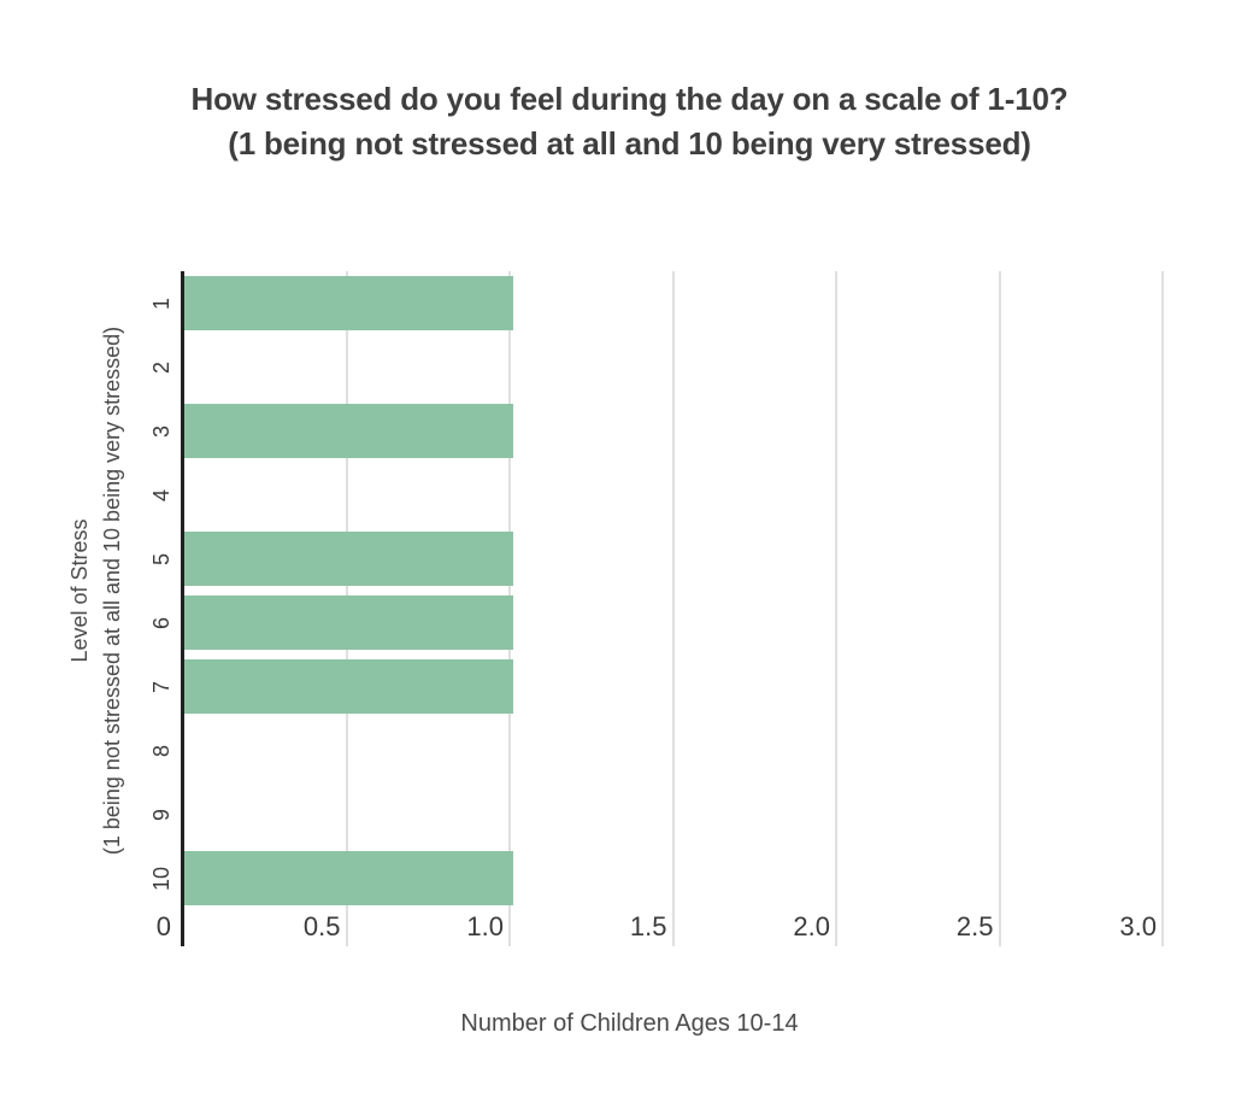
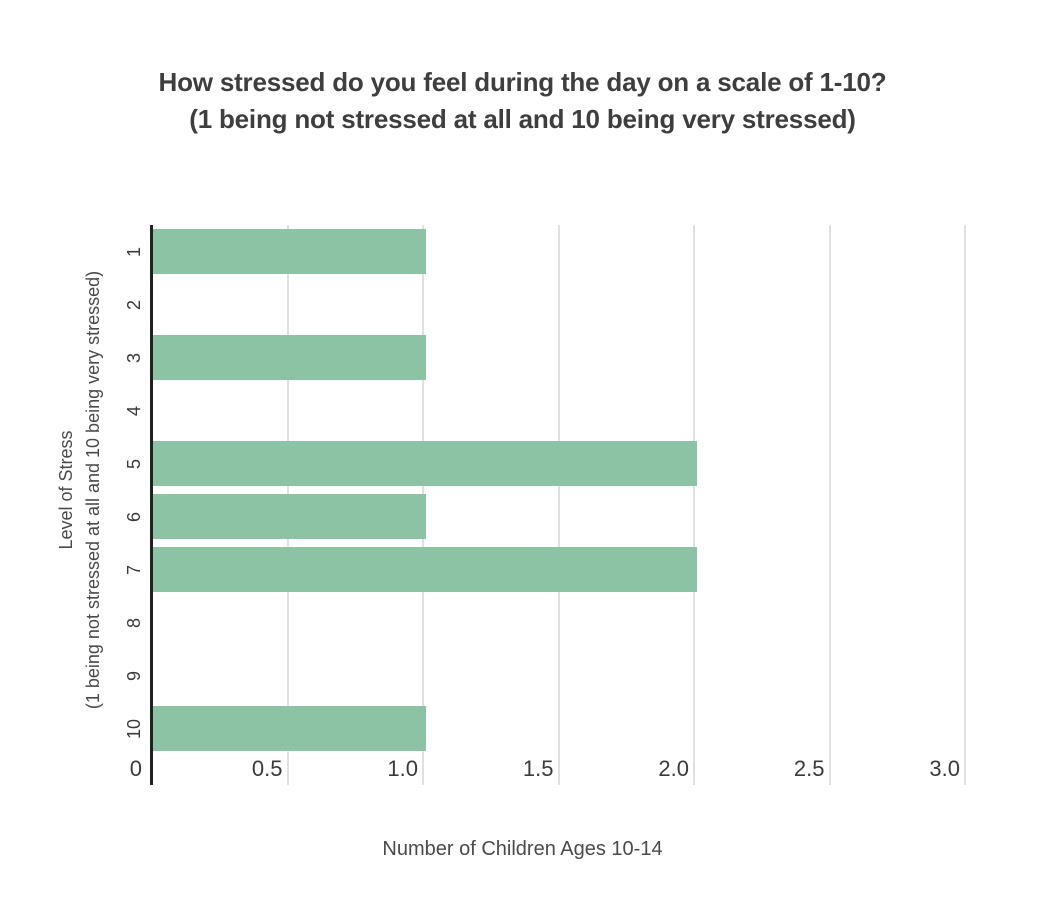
5: 1 -> 2
7: 1 -> 2
